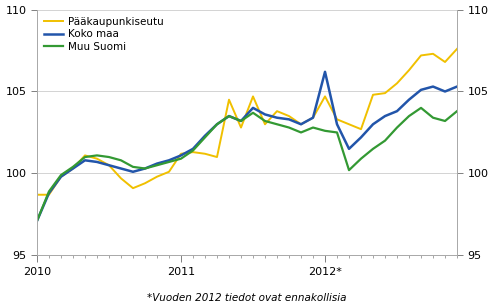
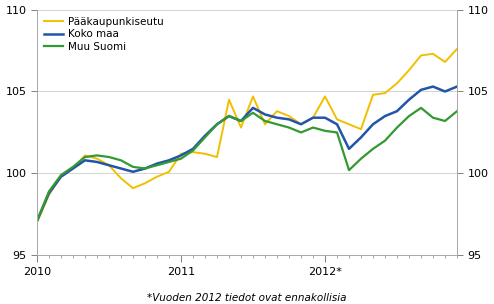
Pääkaupunkiseutu/2010: 98.7 -> 97.0
Koko maa/2012*: 106.2 -> 103.4
